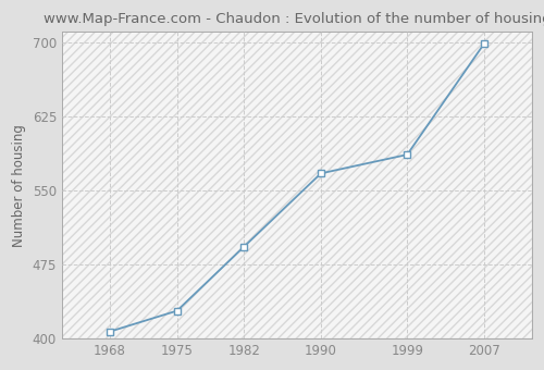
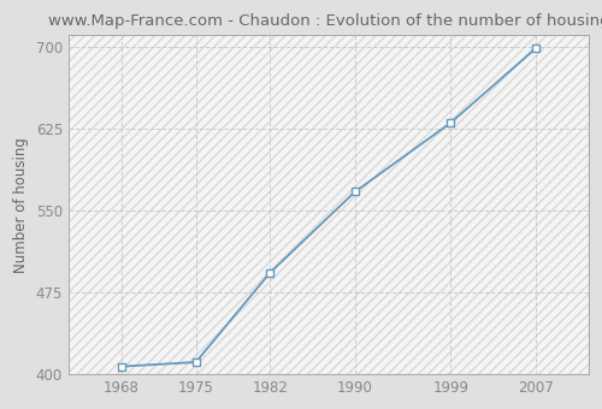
1975: 428 -> 411
1999: 586 -> 630
